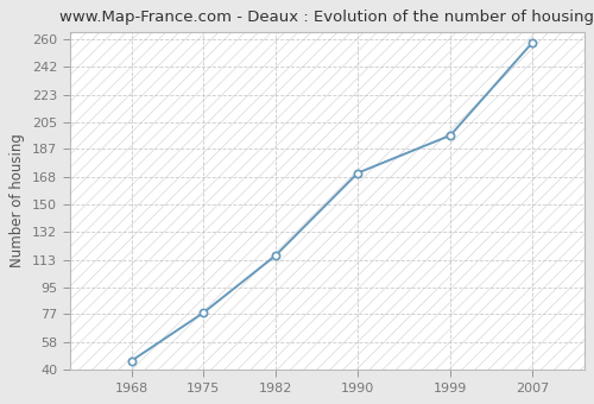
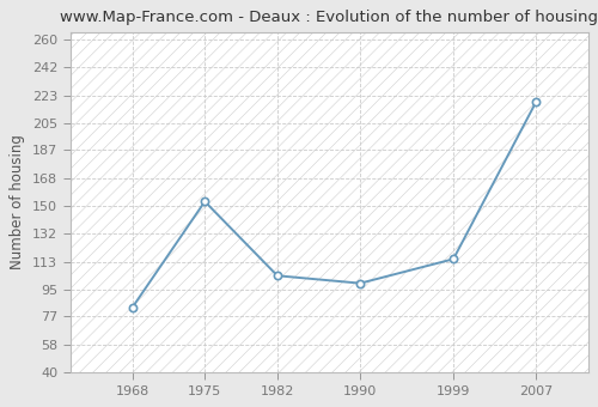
1968: 46 -> 83
1975: 78 -> 153
1982: 116 -> 104
1990: 171 -> 99
1999: 196 -> 115
2007: 258 -> 219
